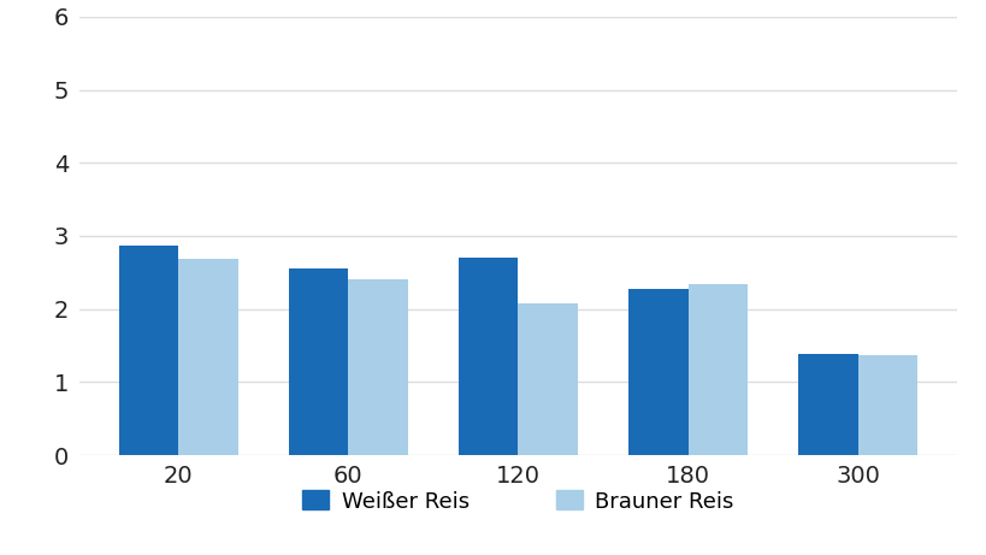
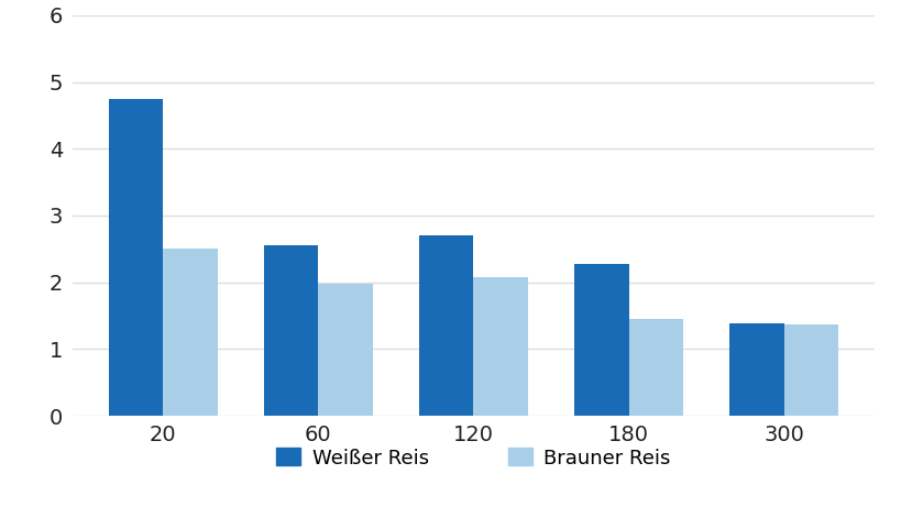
Weißer Reis/20: 2.86 -> 4.75
Brauner Reis/20: 2.68 -> 2.50
Brauner Reis/60: 2.40 -> 1.97
Brauner Reis/180: 2.34 -> 1.45
